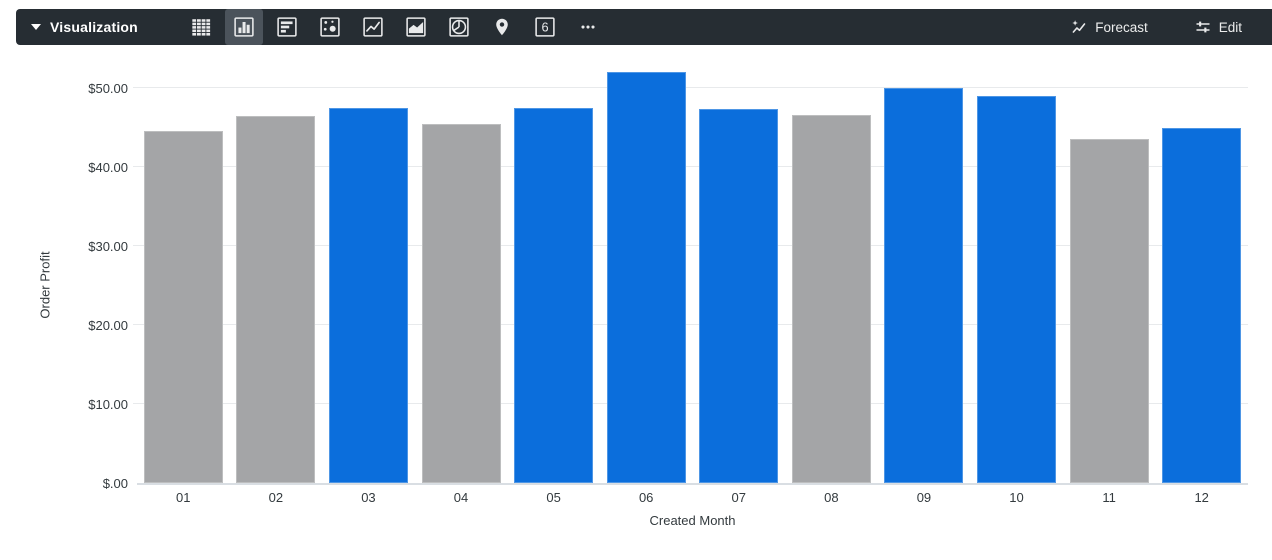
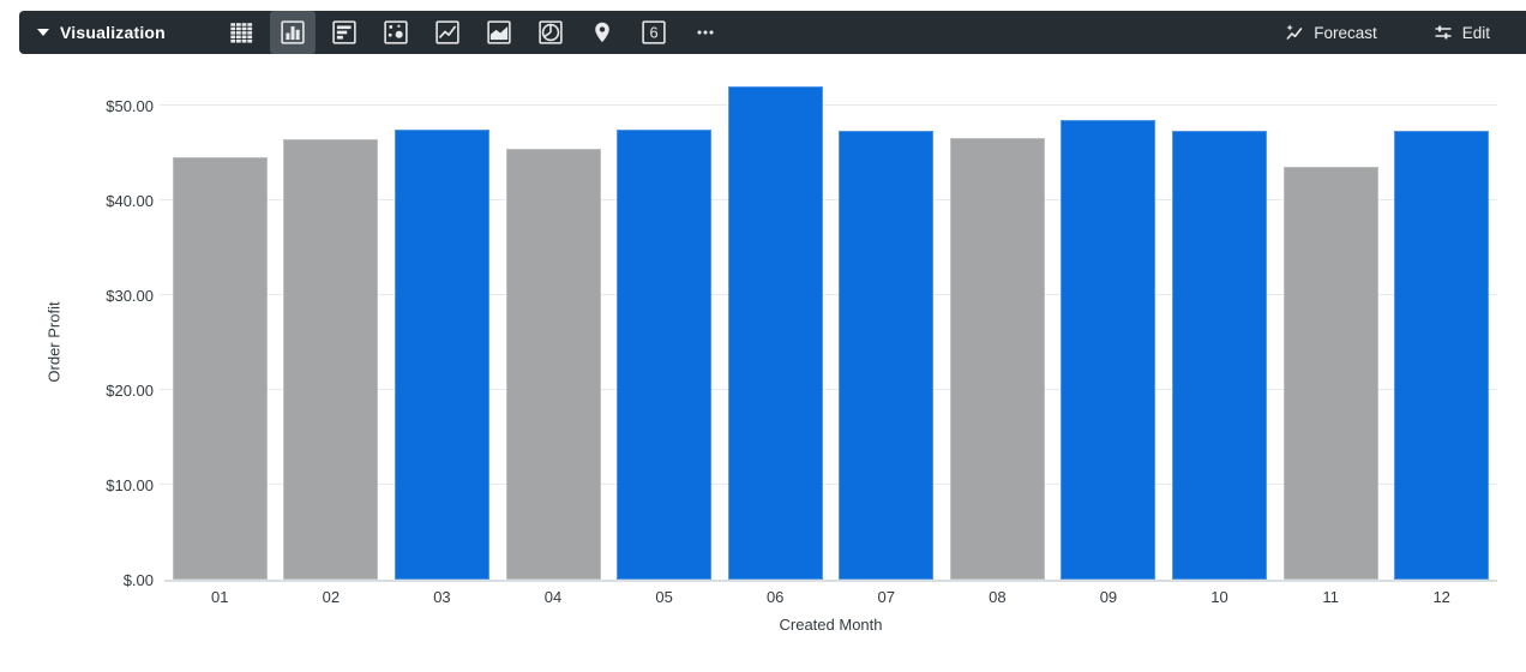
09: $50 -> $48
10: $49 -> $47
12: $45 -> $47
